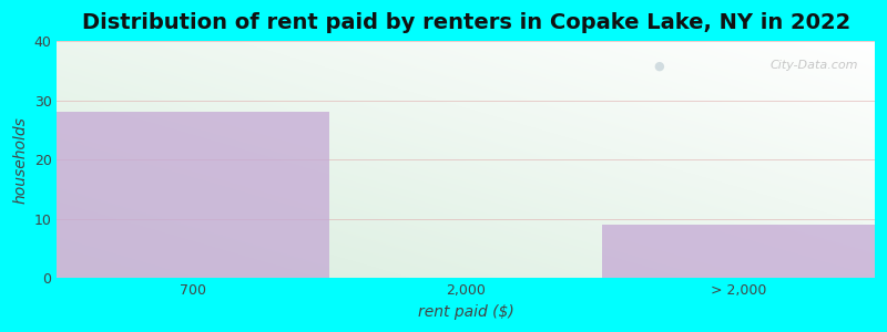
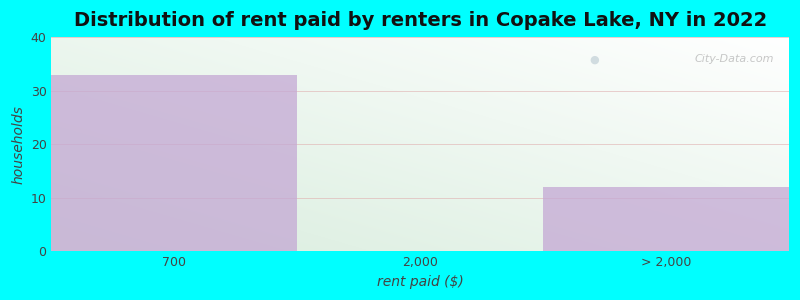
700: 28 -> 33
> 2,000: 9 -> 12
